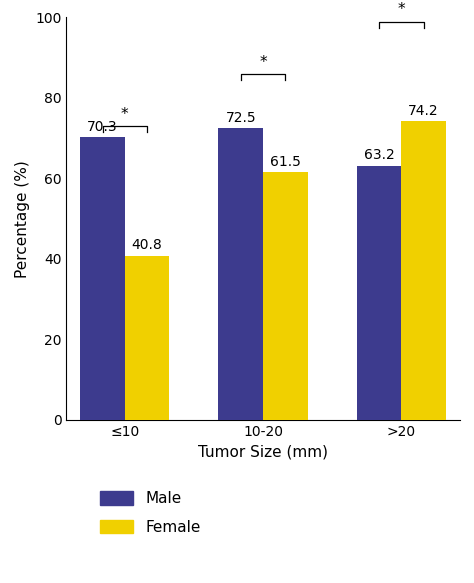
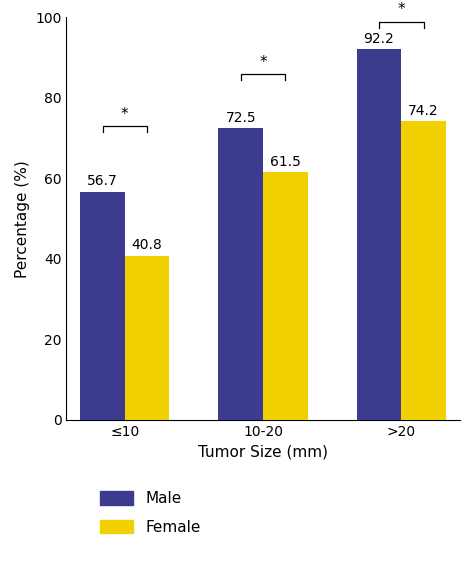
Male/≤10: 70.3 -> 56.7
Male/>20: 63.2 -> 92.2
